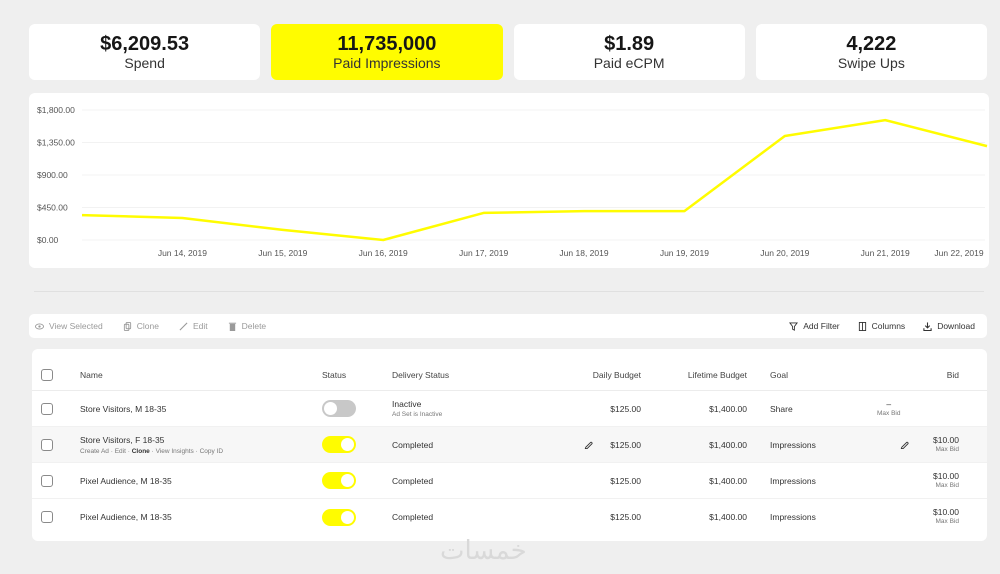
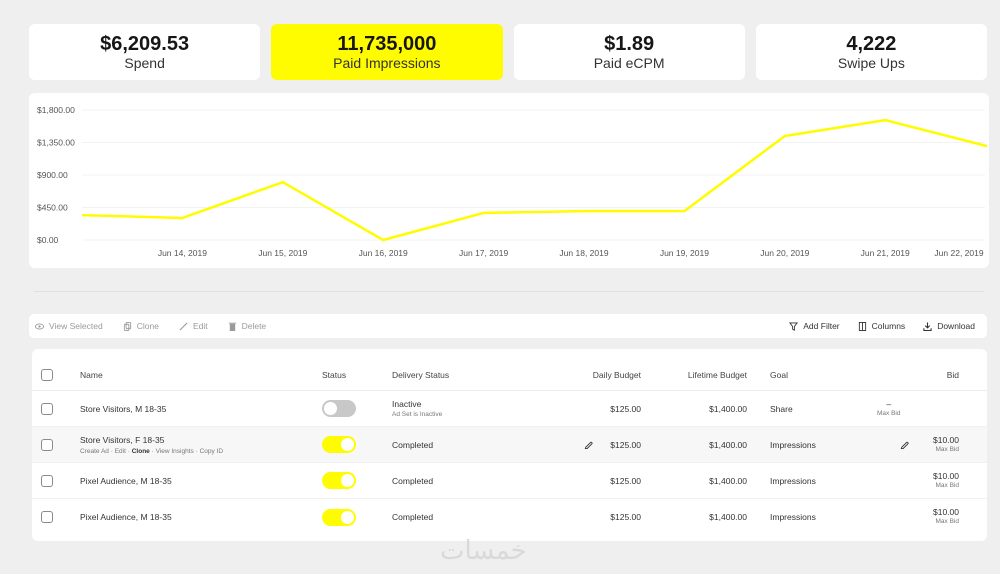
Jun 15, 2019: $100 -> $800
